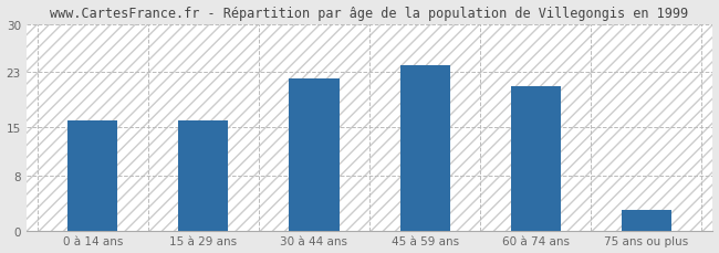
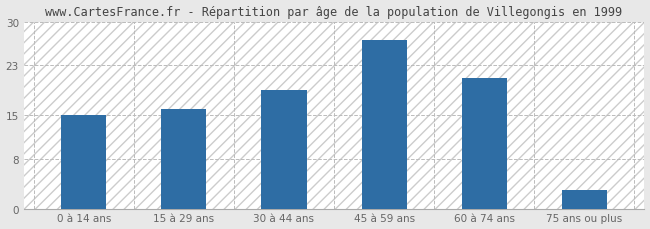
0 à 14 ans: 16 -> 15
30 à 44 ans: 22 -> 19
45 à 59 ans: 24 -> 27
